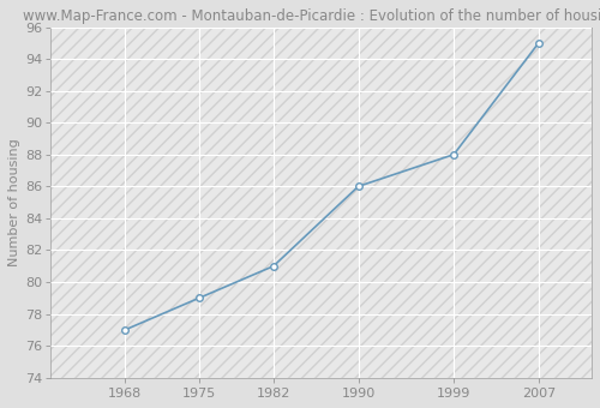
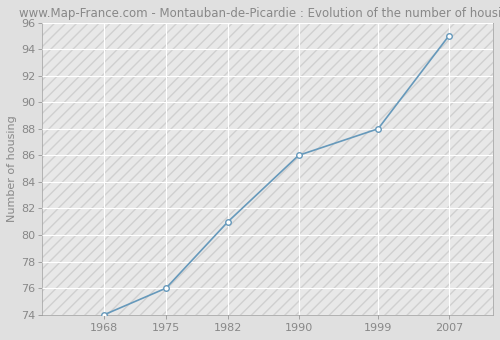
1968: 77 -> 74
1975: 79 -> 76
